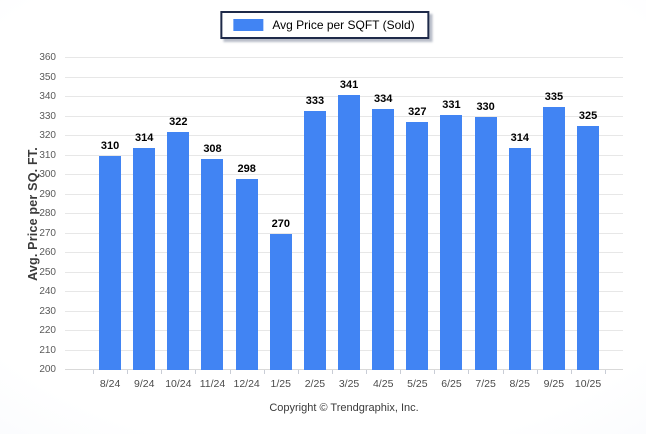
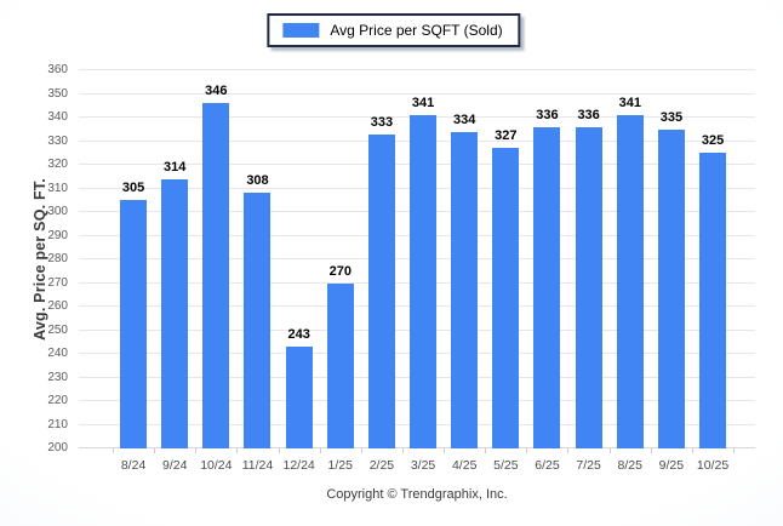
8/24: 310 -> 305
10/24: 322 -> 346
12/24: 298 -> 243
6/25: 331 -> 336
7/25: 330 -> 336
8/25: 314 -> 341
